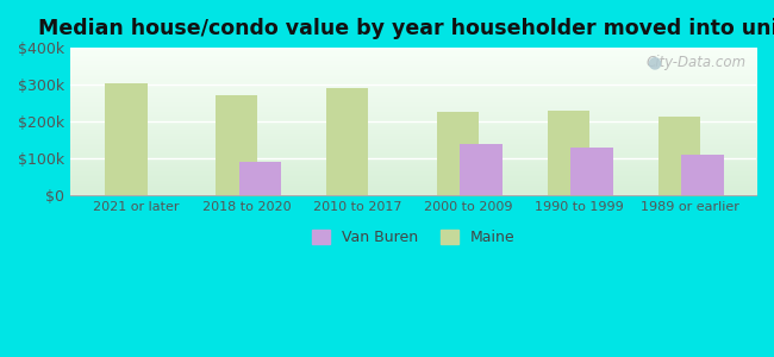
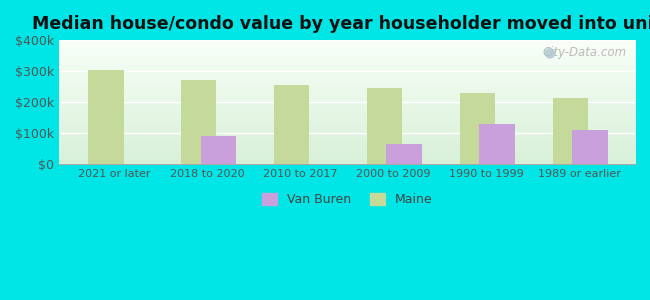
Maine/2010 to 2017: $290k -> $255k
Maine/2000 to 2009: $225k -> $245k
Van Buren/2000 to 2009: $140k -> $65k
